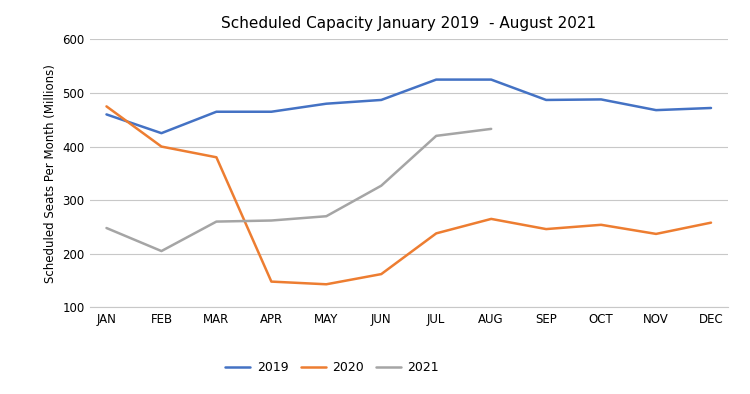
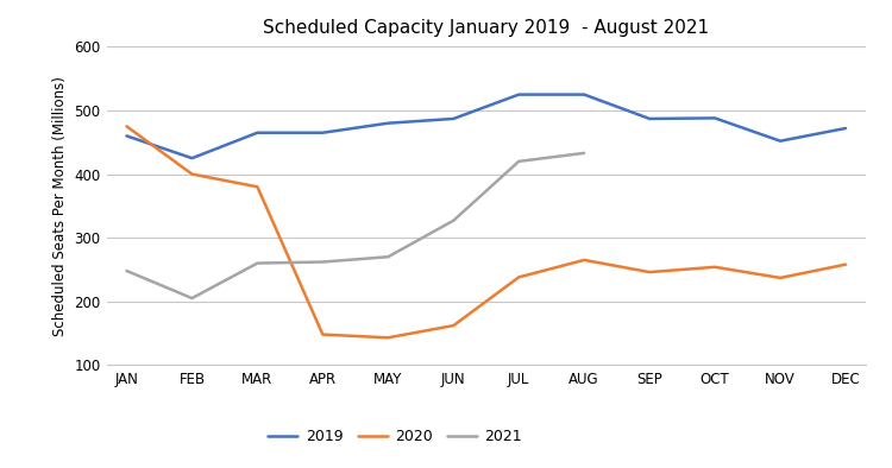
2019/NOV: 468 -> 452
